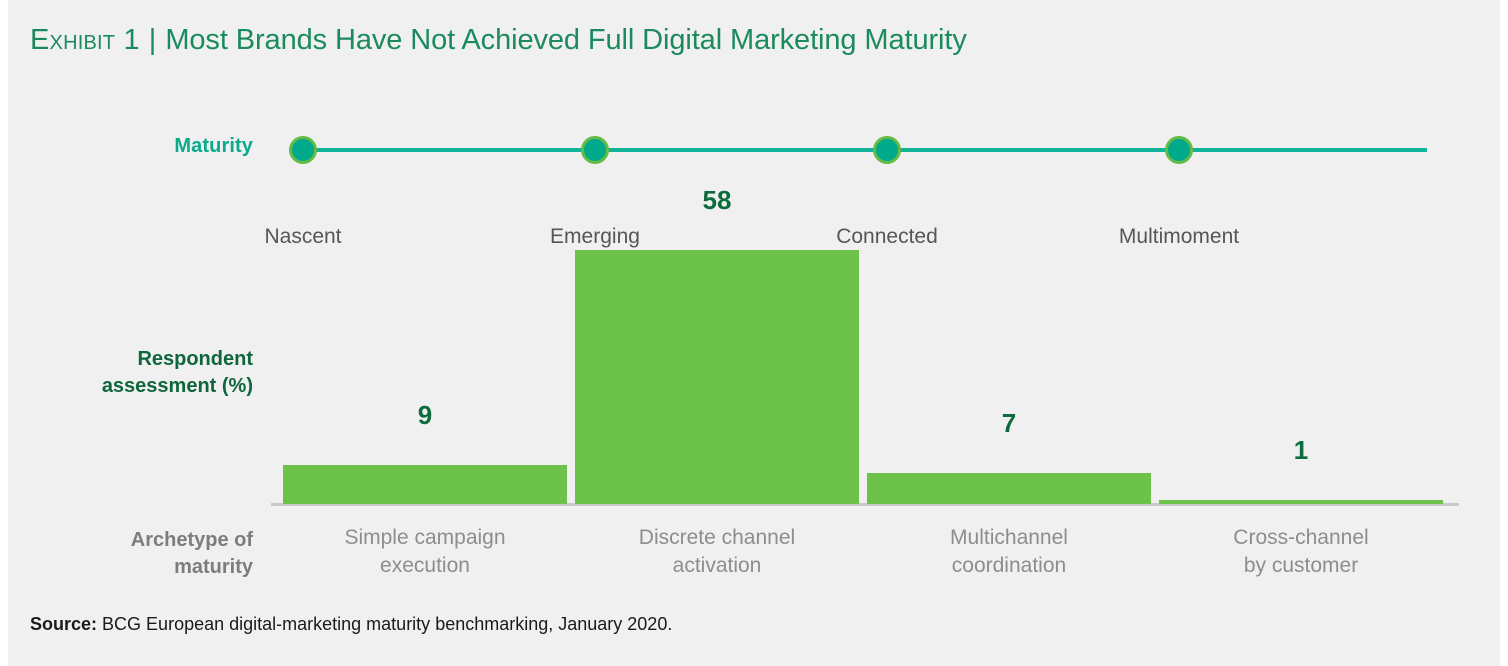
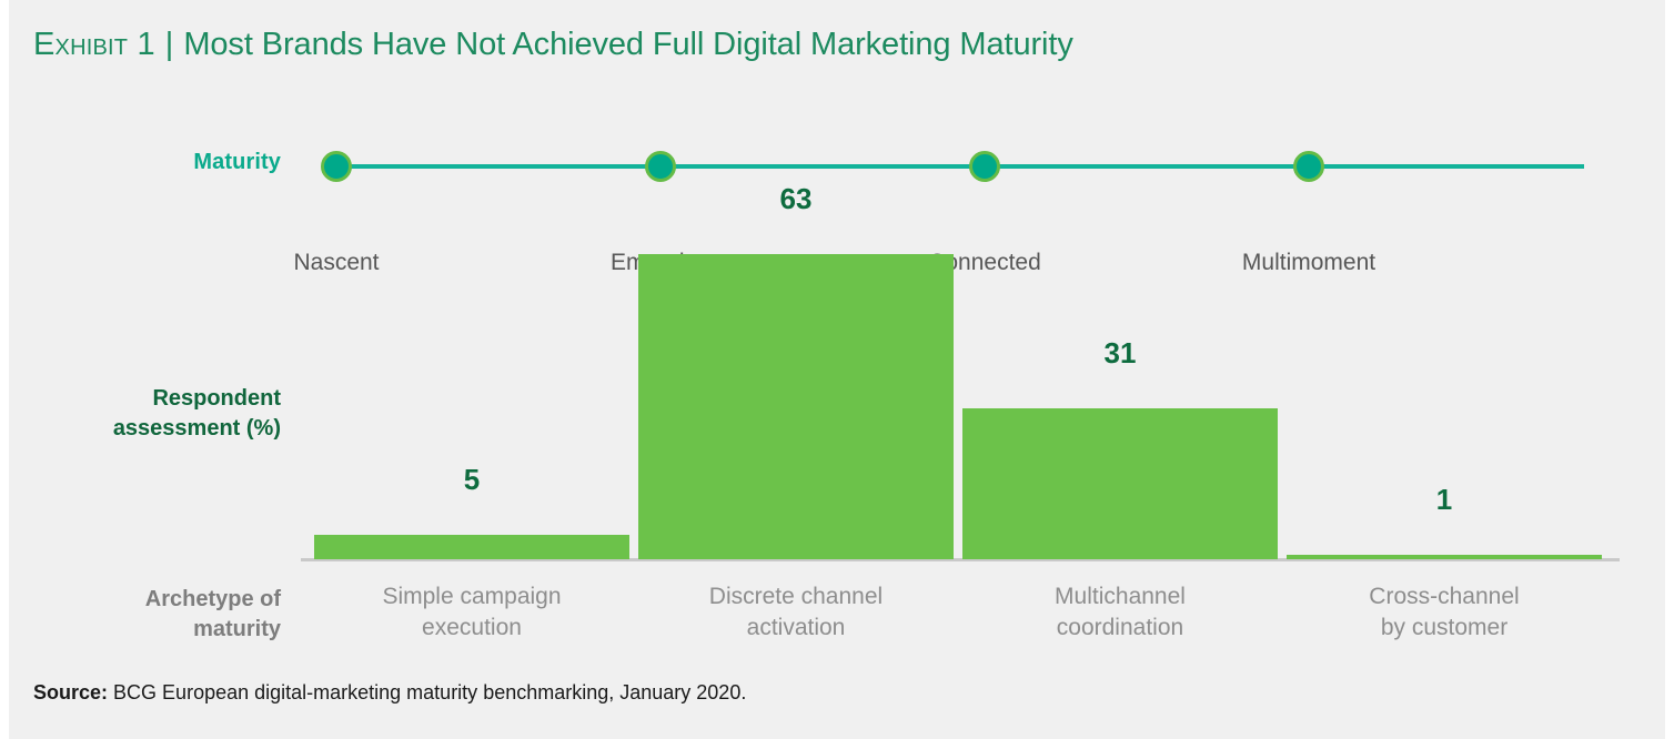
Simple campaign execution: 9 -> 5
Discrete channel activation: 58 -> 63
Multichannel coordination: 7 -> 31
